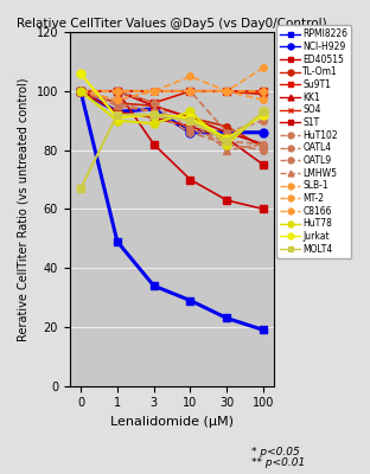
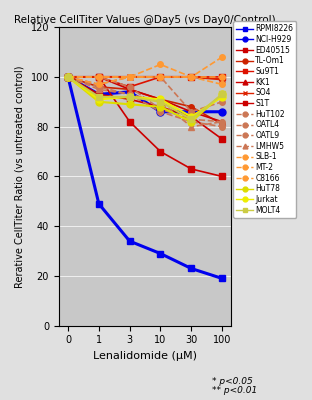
Jurkat/0: 106 -> 100
MOLT4/0: 67 -> 100
HuT78/10: 93 -> 88
